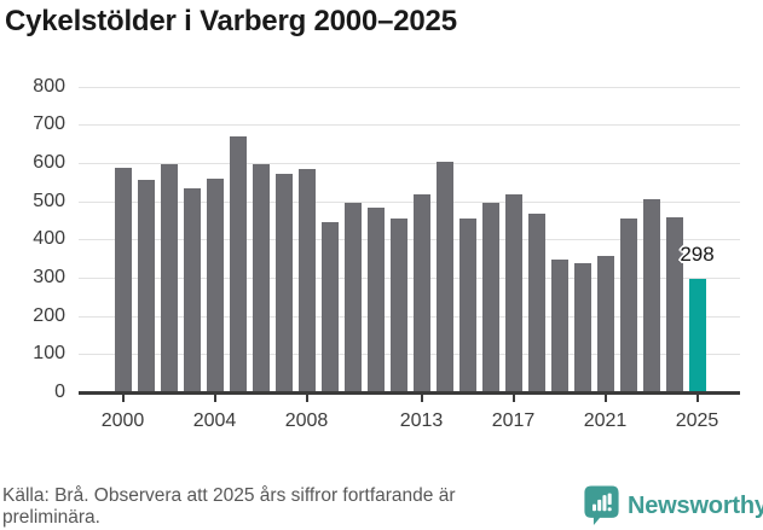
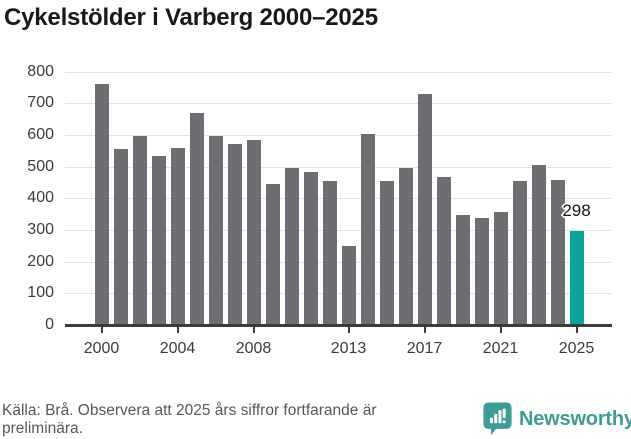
2000: 590 -> 760
2013: 520 -> 250
2017: 520 -> 730
